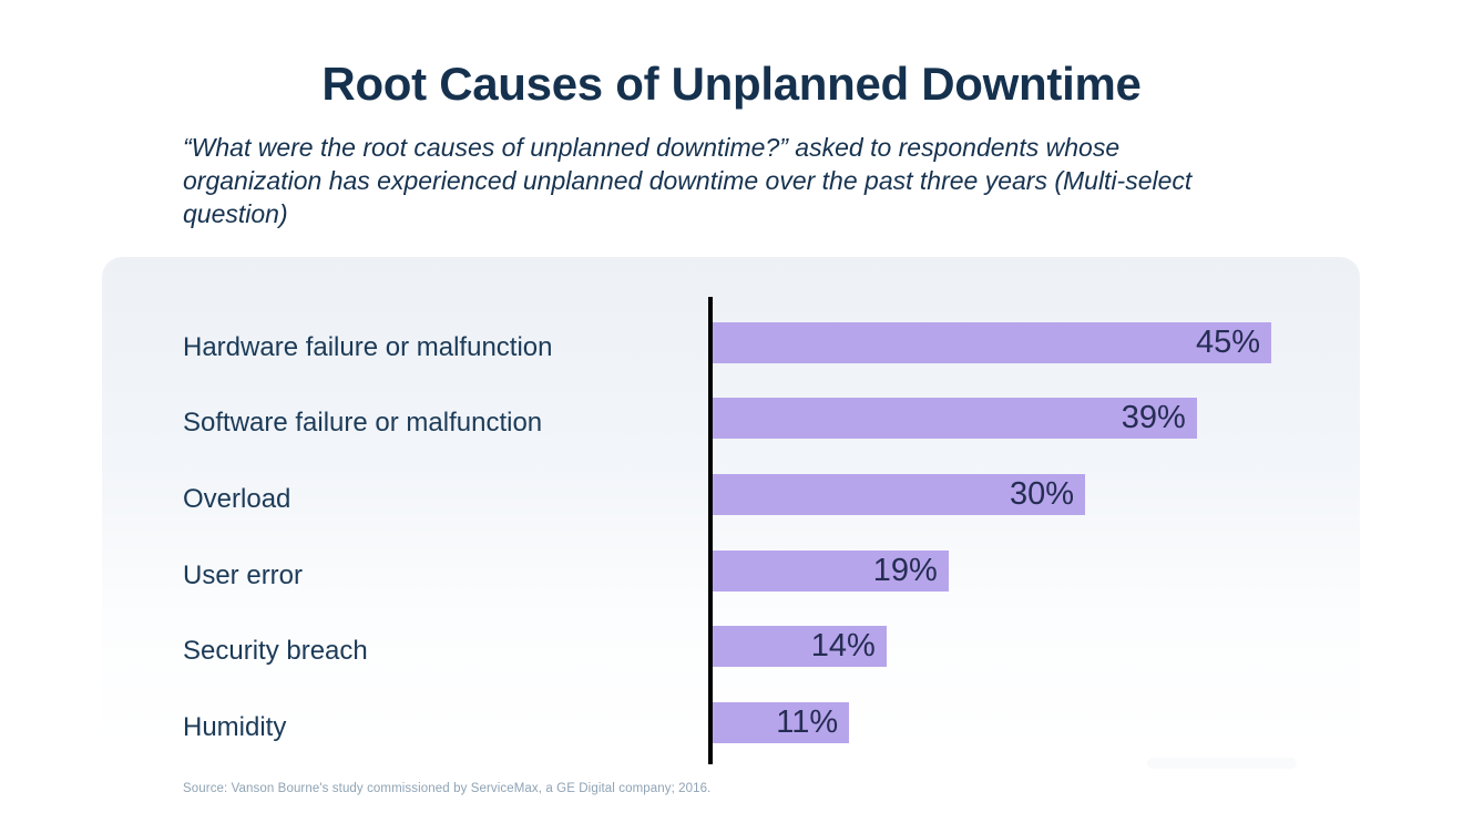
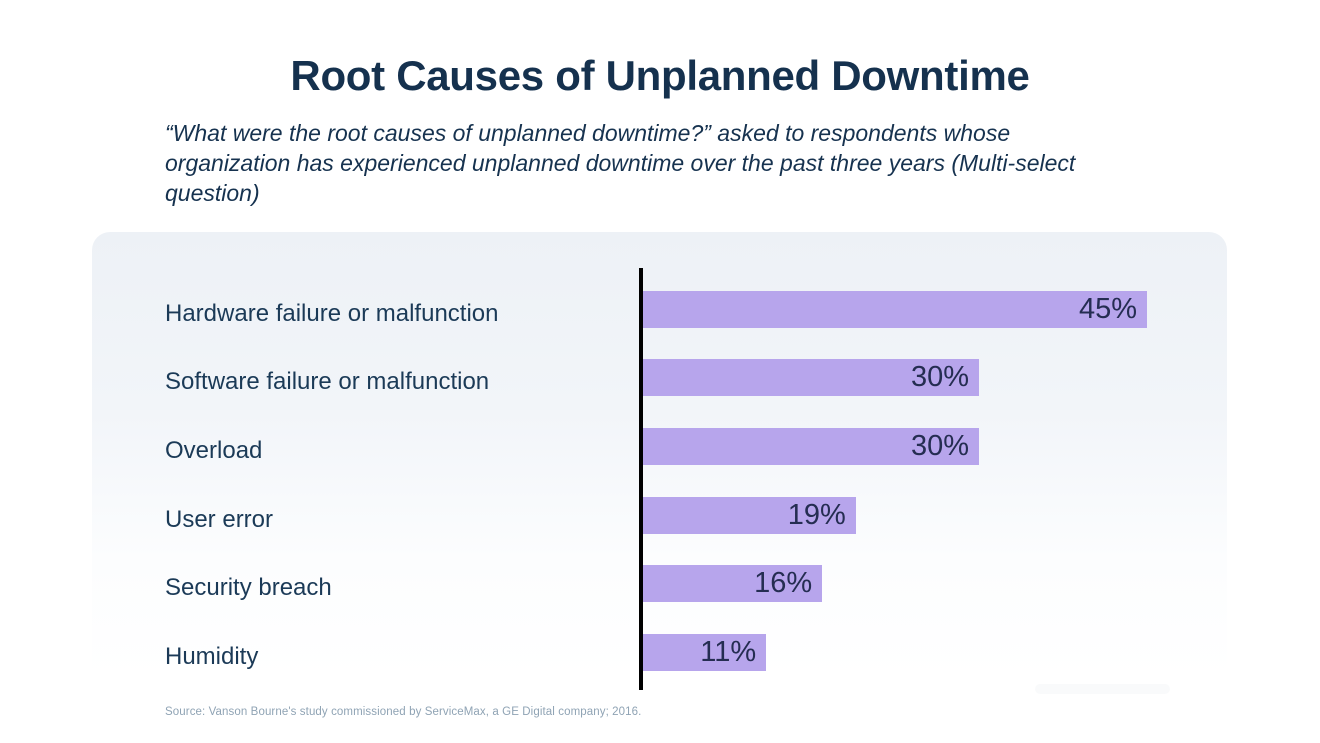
Software failure or malfunction: 39% -> 30%
Security breach: 14% -> 16%
